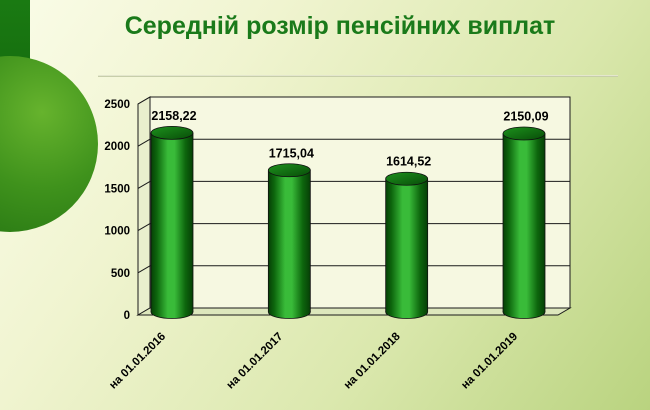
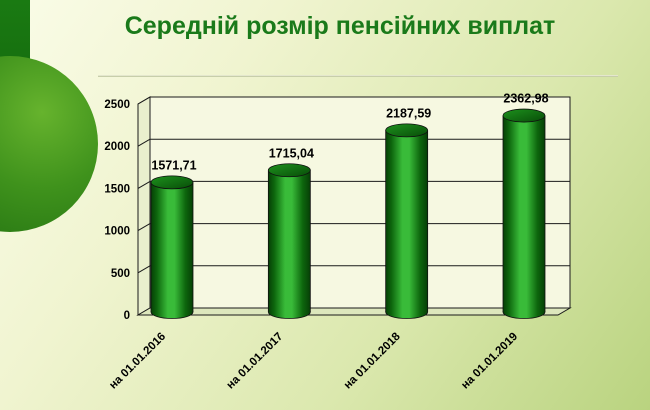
на 01.01.2016: 2158,22 -> 1571,71
на 01.01.2018: 1614,52 -> 2187,59
на 01.01.2019: 2150,09 -> 2362,98
